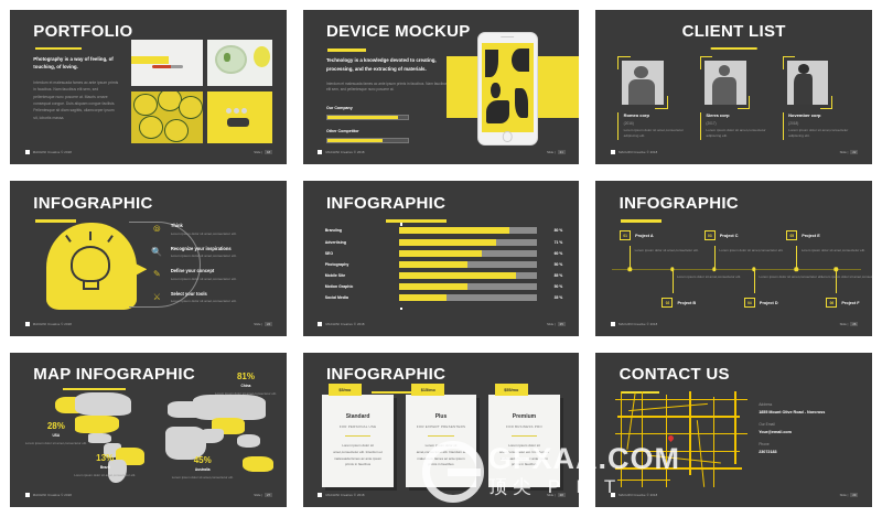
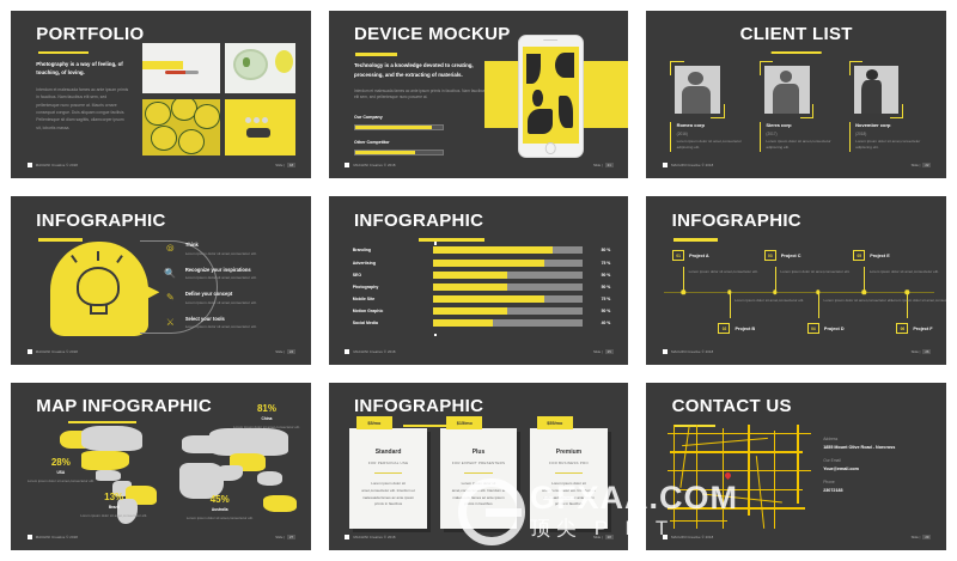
Advertising: 71 -> 75
SEO: 60 -> 50
Mobile Site: 85 -> 75
Social Media: 35 -> 40
